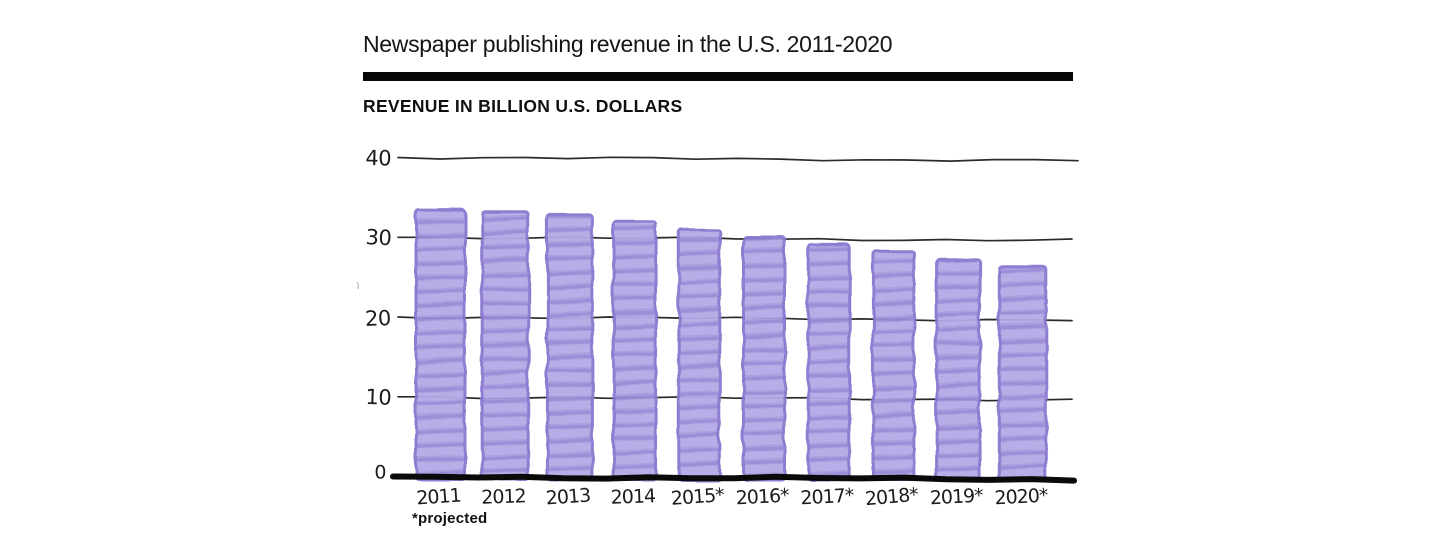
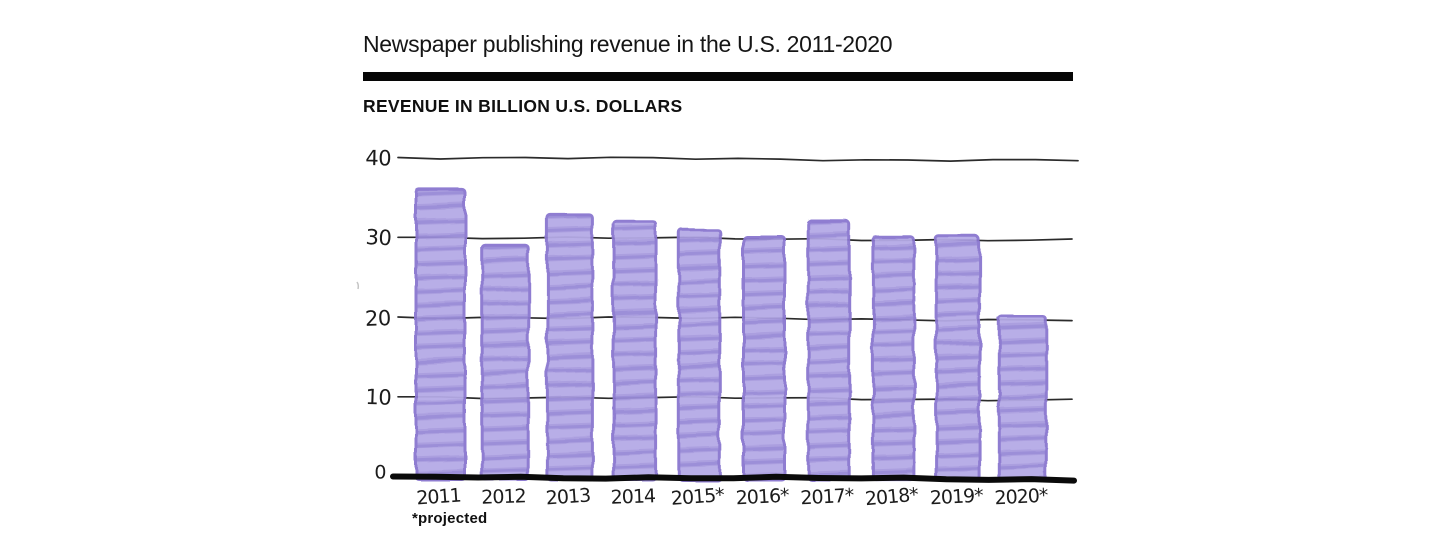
2011: 33 -> 36
2012: 33 -> 29
2017*: 29 -> 32
2018*: 28 -> 30
2019*: 27 -> 30
2020*: 26 -> 20
